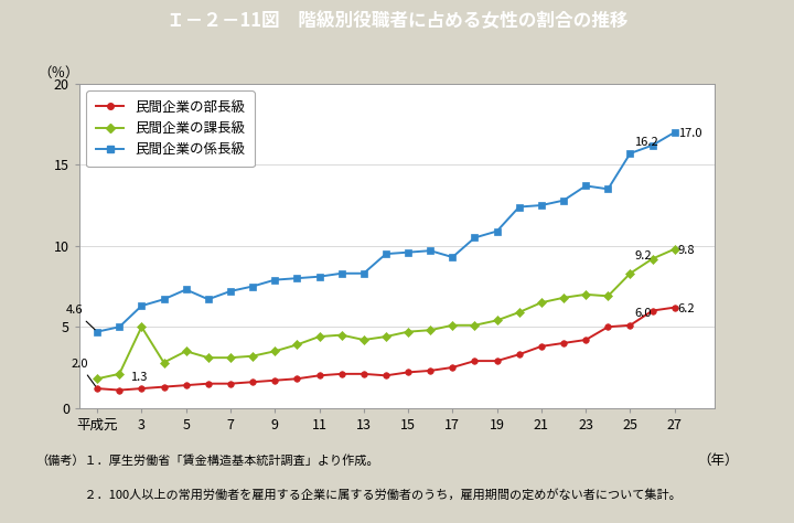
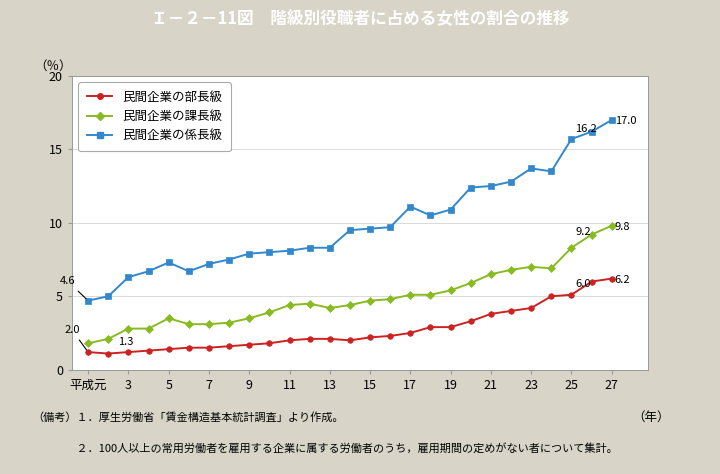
民間企業の課長級/3: 5.0 -> 2.8
民間企業の係長級/17: 9.3 -> 11.1
